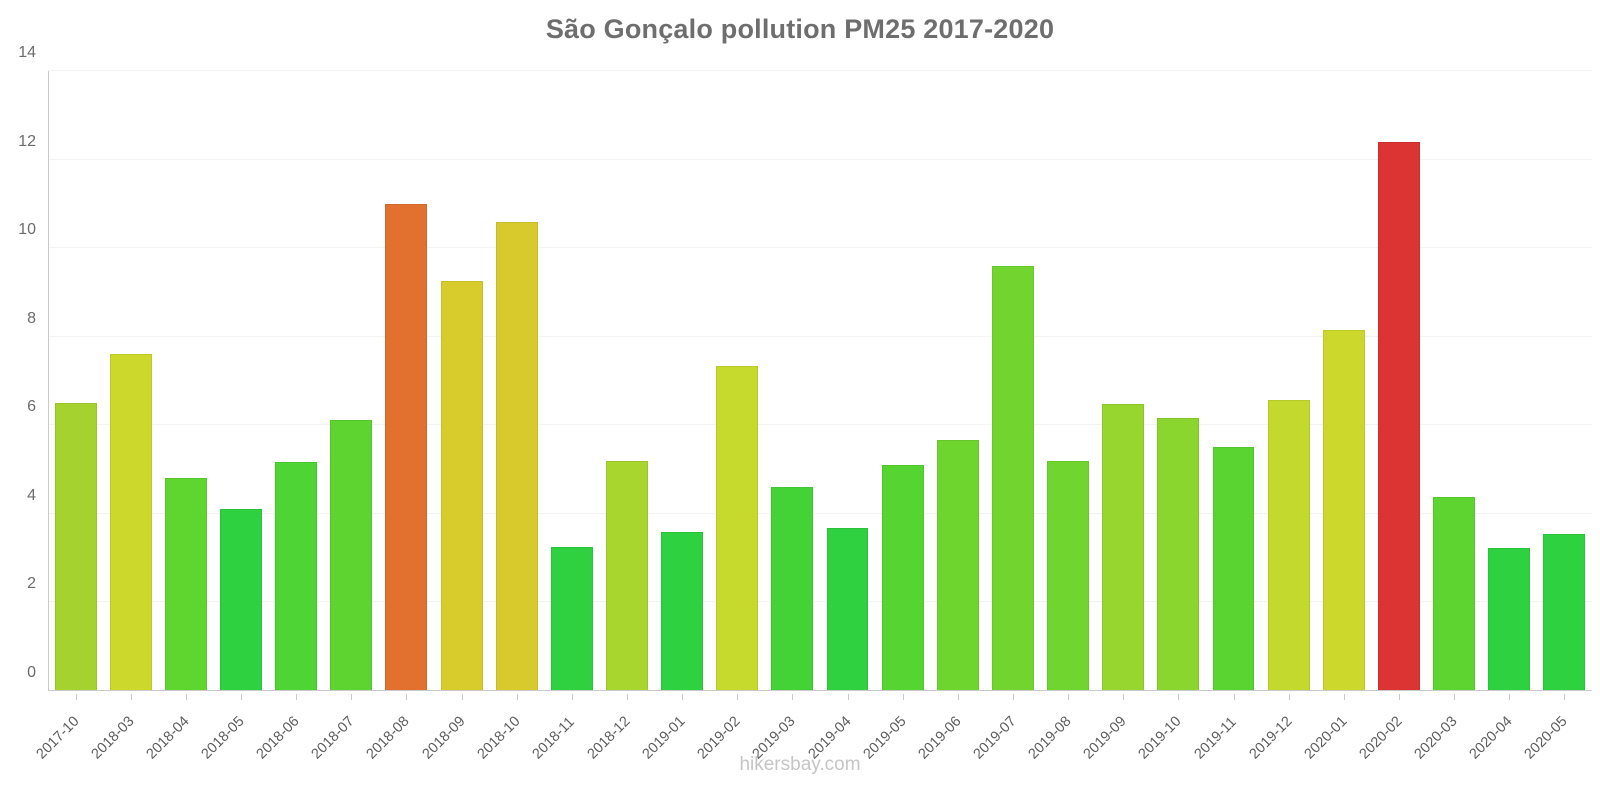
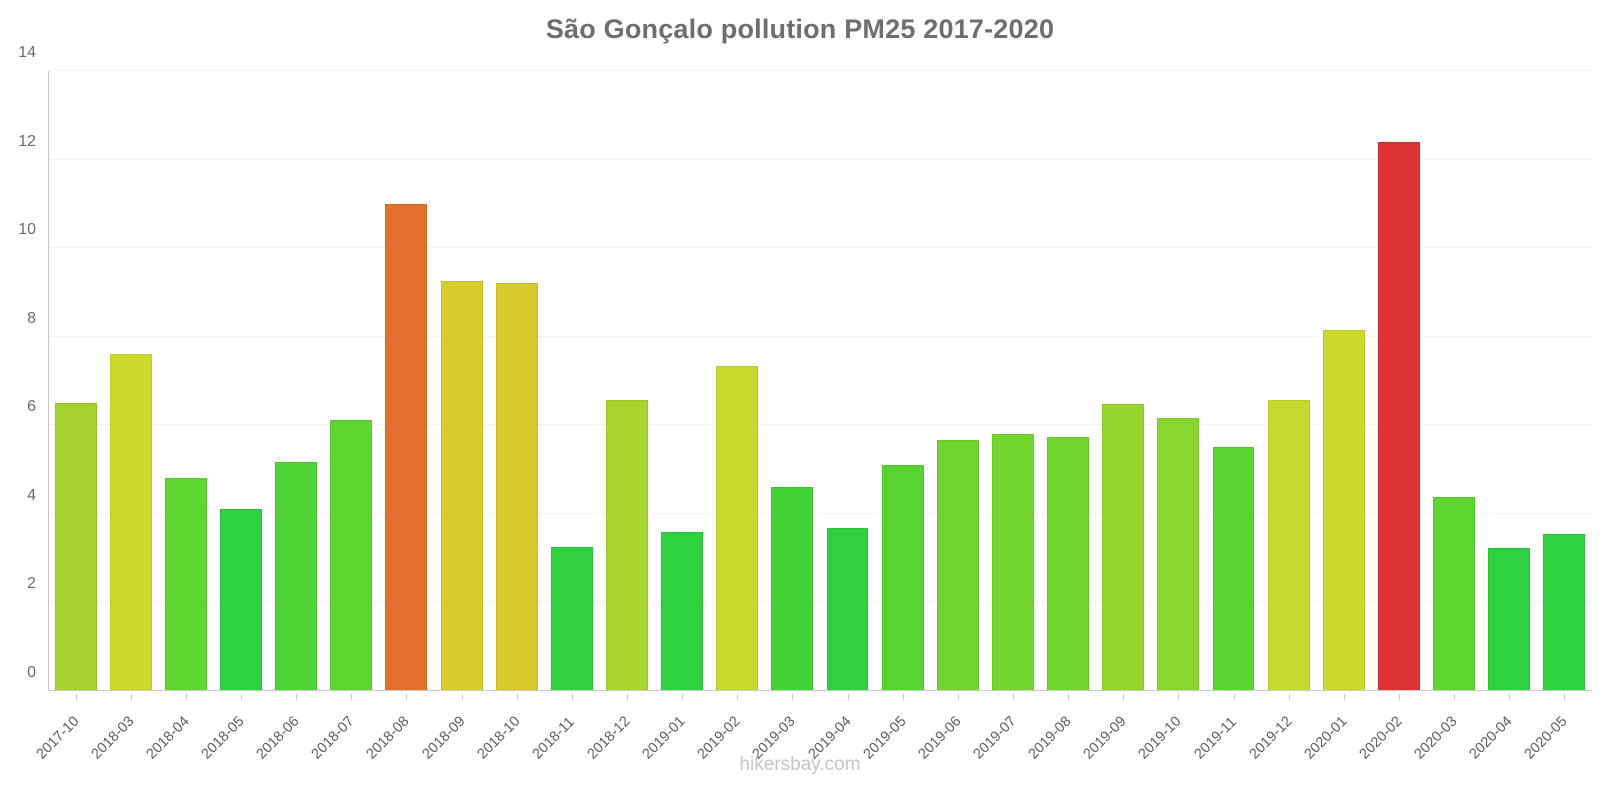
2018-10: 10.6 -> 9.2
2018-12: 5.2 -> 6.6
2019-07: 9.6 -> 5.8
2019-08: 5.2 -> 5.7
